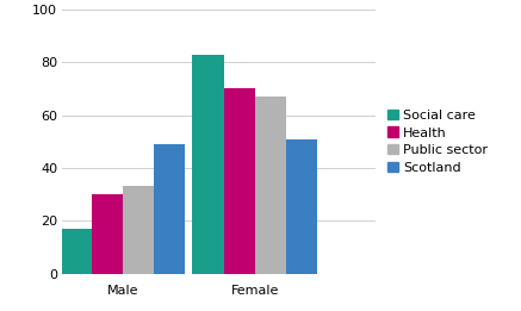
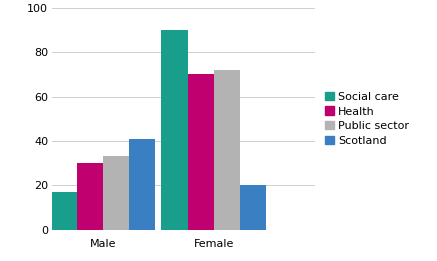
Scotland/Male: 49 -> 41
Social care/Female: 83 -> 90
Public sector/Female: 67 -> 72
Scotland/Female: 51 -> 20
